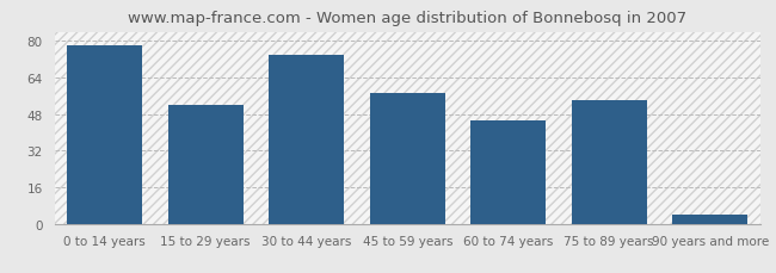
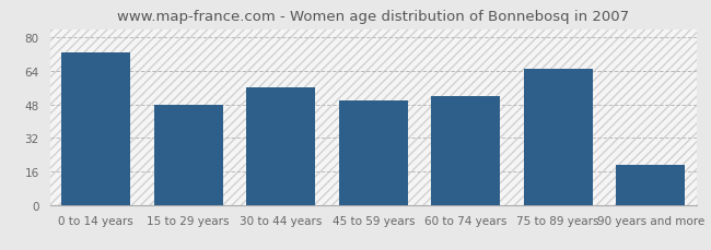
0 to 14 years: 78 -> 73
15 to 29 years: 52 -> 48
30 to 44 years: 74 -> 56
45 to 59 years: 57 -> 50
60 to 74 years: 45 -> 52
75 to 89 years: 54 -> 65
90 years and more: 4 -> 19
